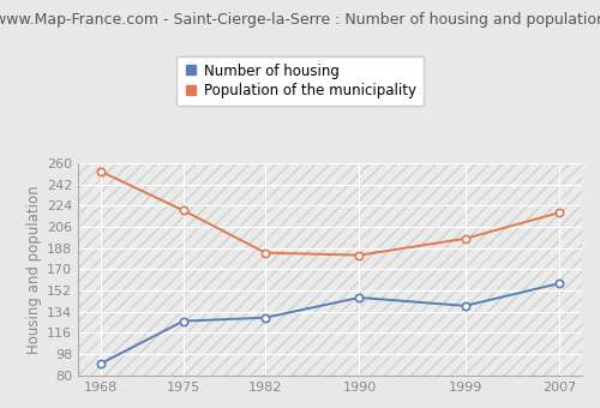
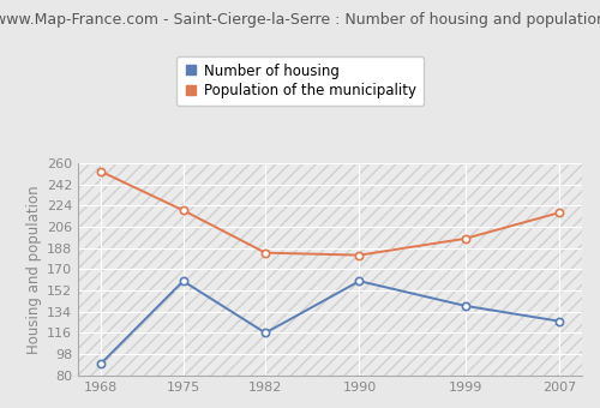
Number of housing/1975: 126 -> 160
Number of housing/1982: 129 -> 116
Number of housing/1990: 146 -> 160
Number of housing/2007: 158 -> 126
